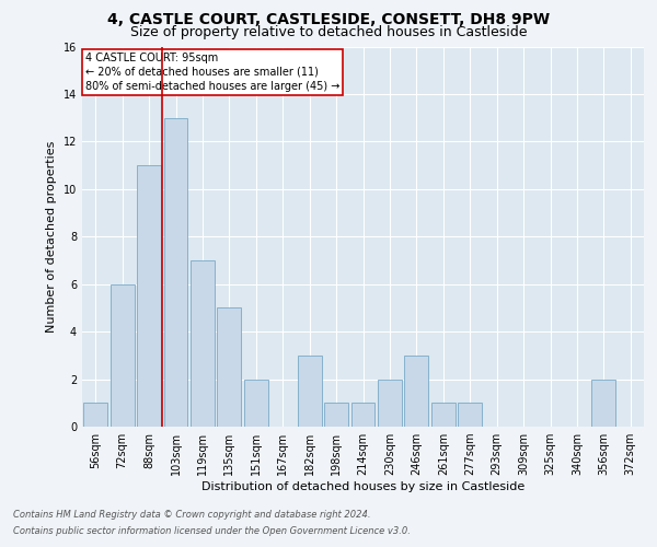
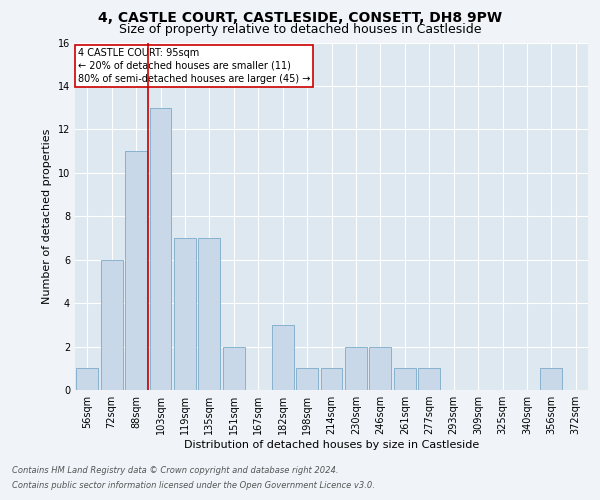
135sqm: 5 -> 7
246sqm: 3 -> 2
356sqm: 2 -> 1
